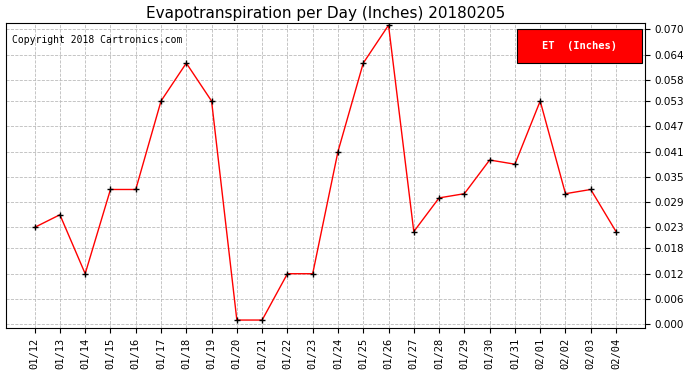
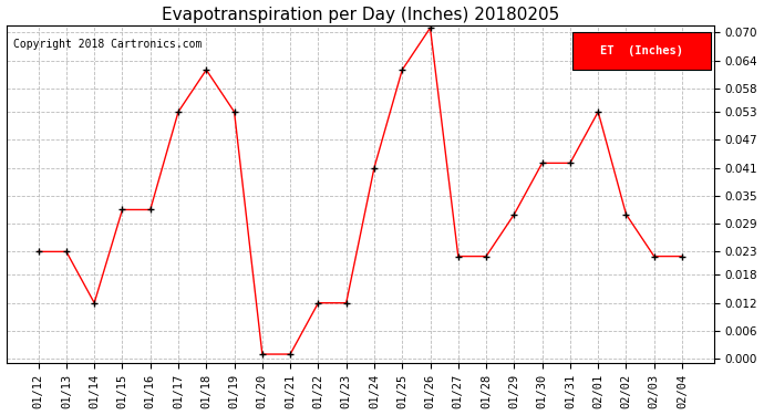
01/13: 0.026 -> 0.023
01/28: 0.030 -> 0.022
01/30: 0.039 -> 0.042
01/31: 0.038 -> 0.042
02/03: 0.032 -> 0.022
